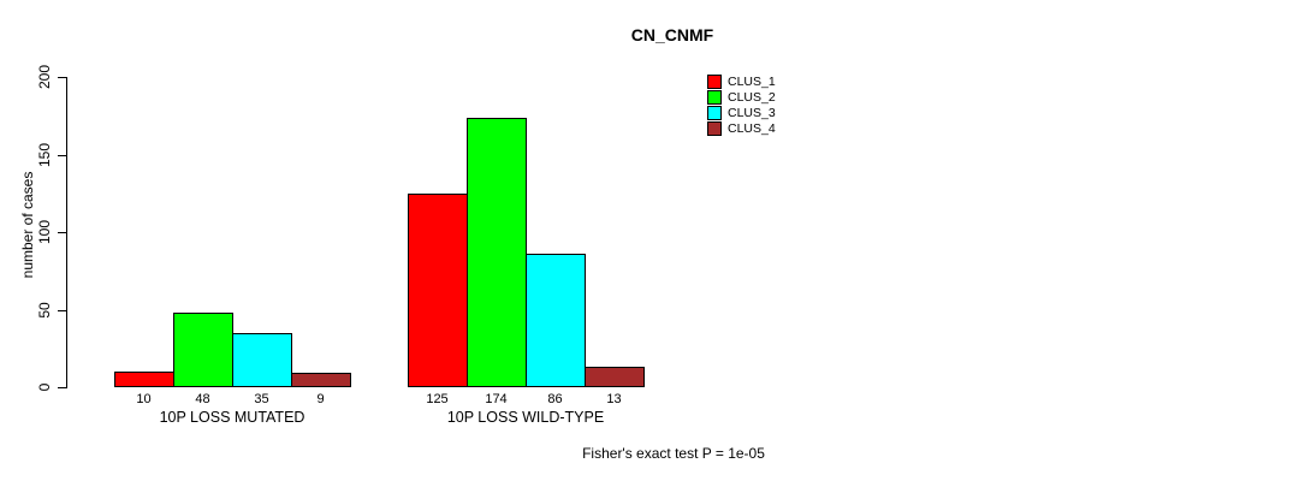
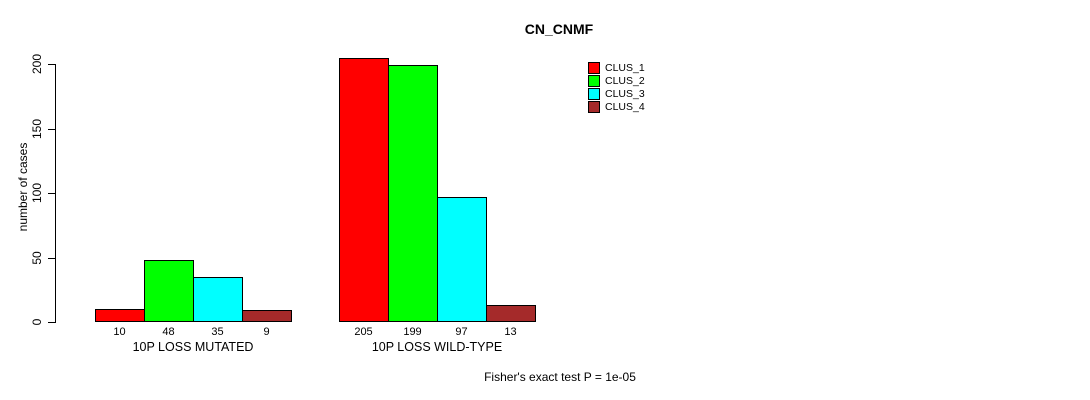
CLUS_1/10P LOSS WILD-TYPE: 125 -> 205
CLUS_2/10P LOSS WILD-TYPE: 174 -> 199
CLUS_3/10P LOSS WILD-TYPE: 86 -> 97
